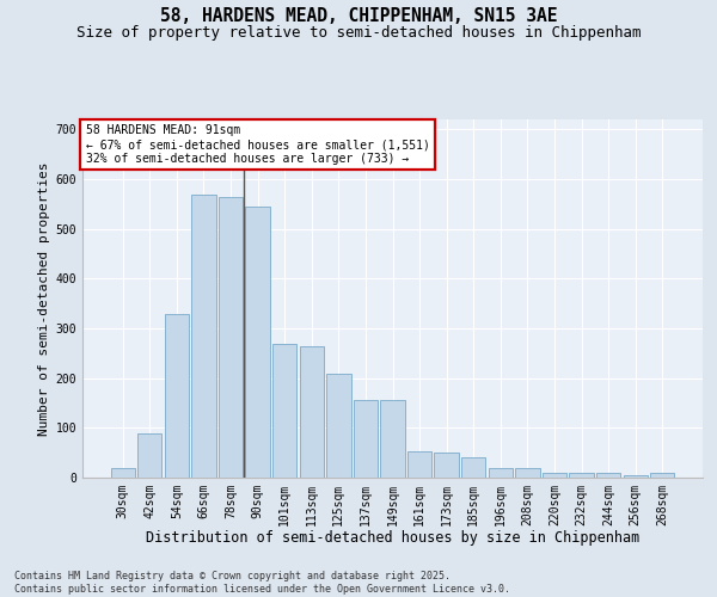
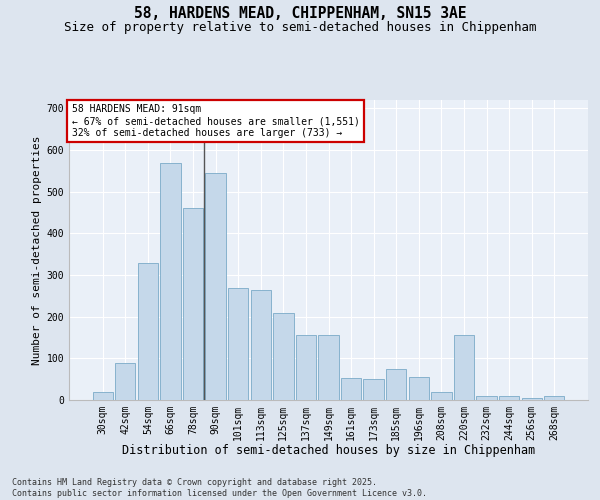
78sqm: 565 -> 460
185sqm: 42 -> 75
196sqm: 20 -> 55
220sqm: 10 -> 155
